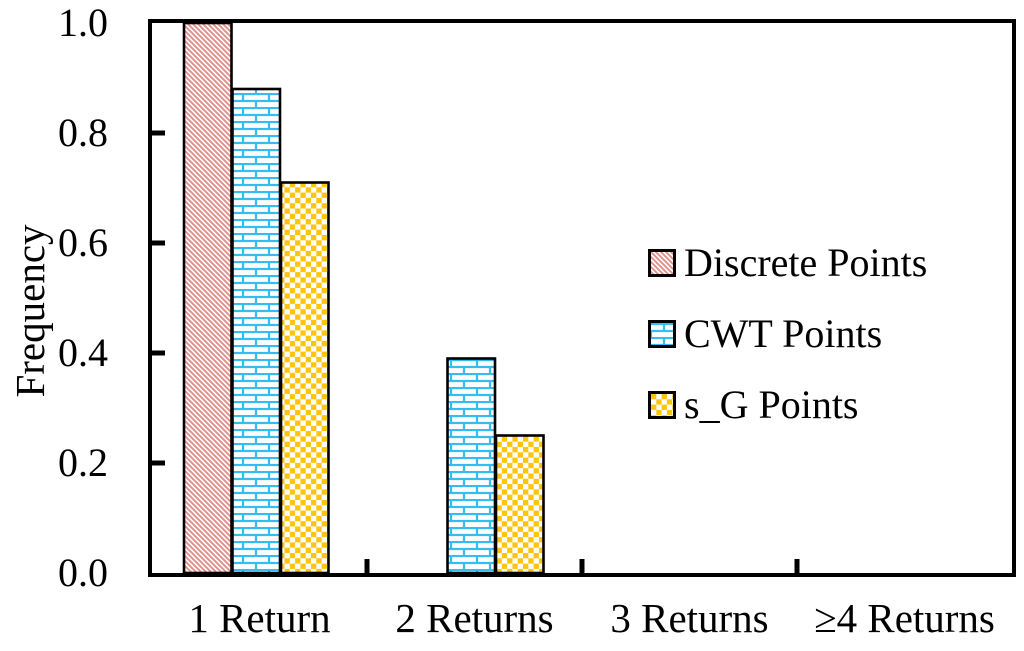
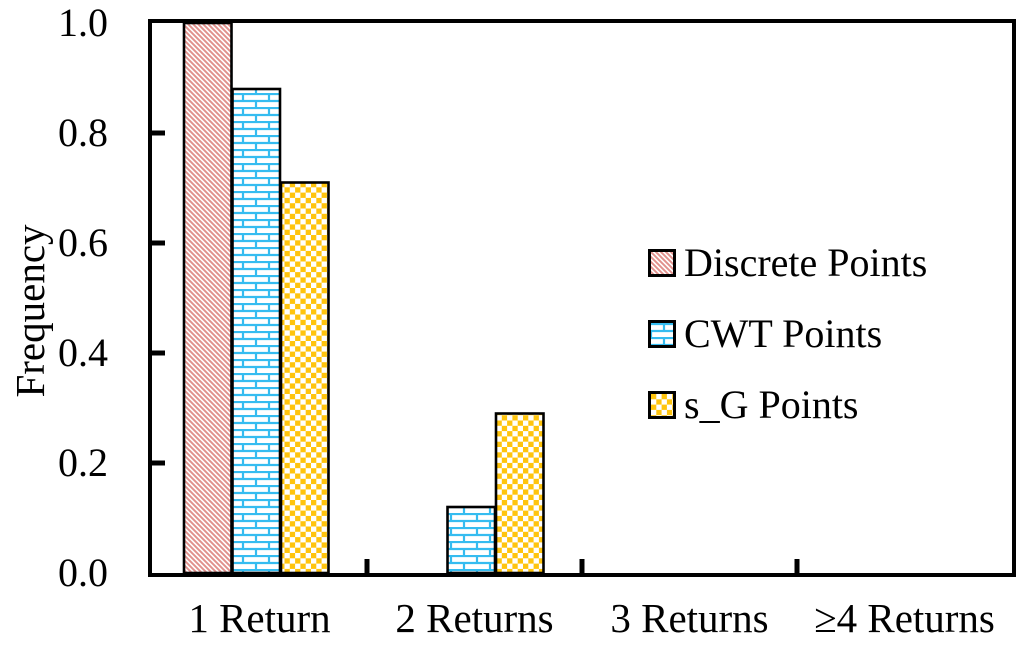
CWT Points/2 Returns: 0.39 -> 0.12
s_G Points/2 Returns: 0.25 -> 0.29
